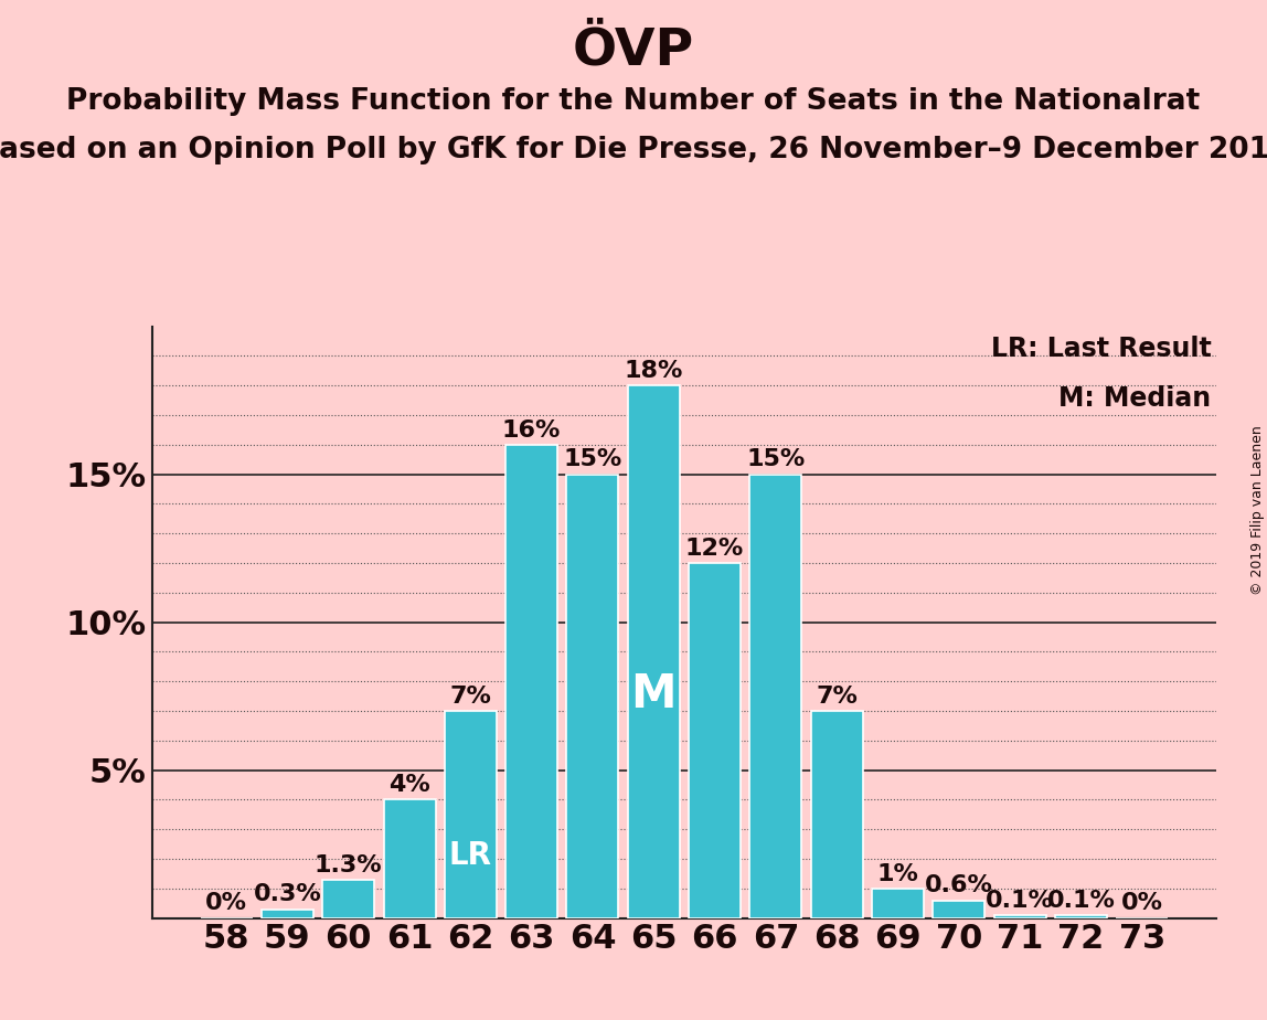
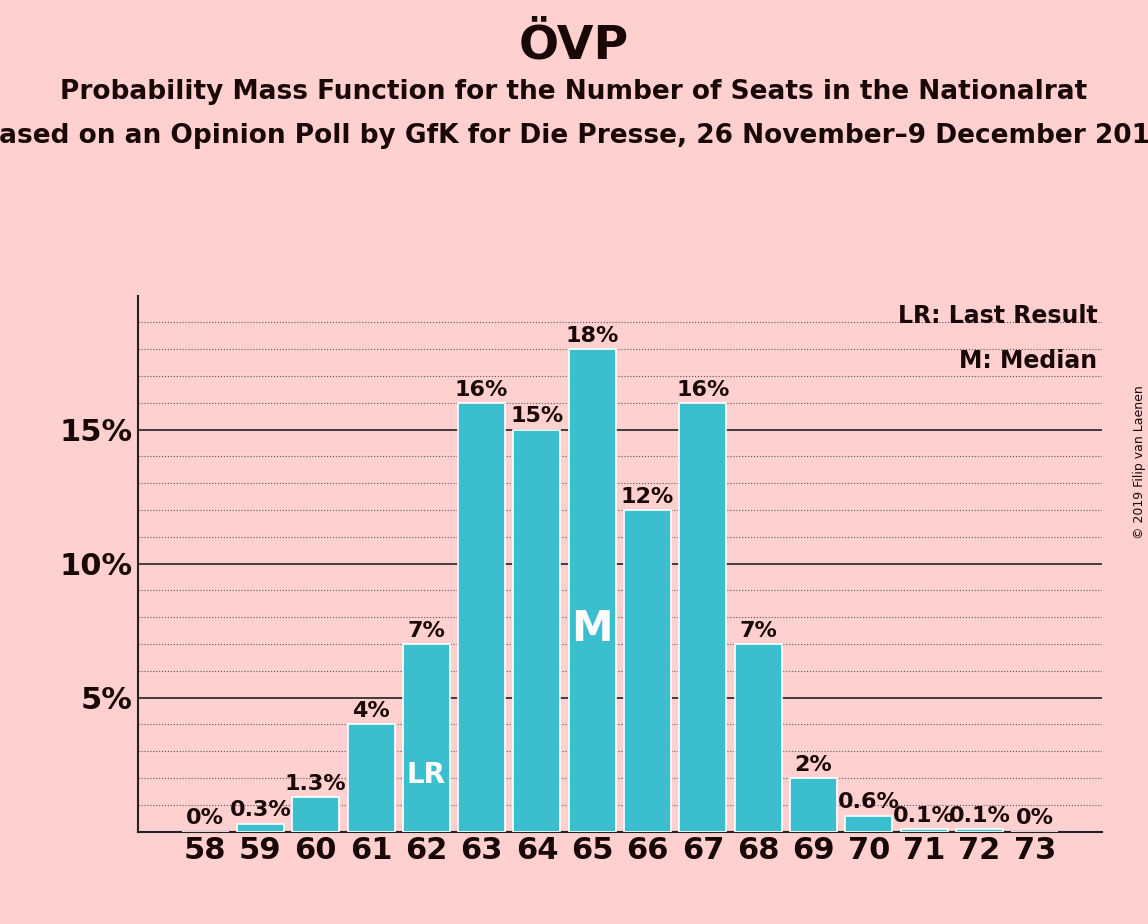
67: 15% -> 16%
69: 1% -> 2%
